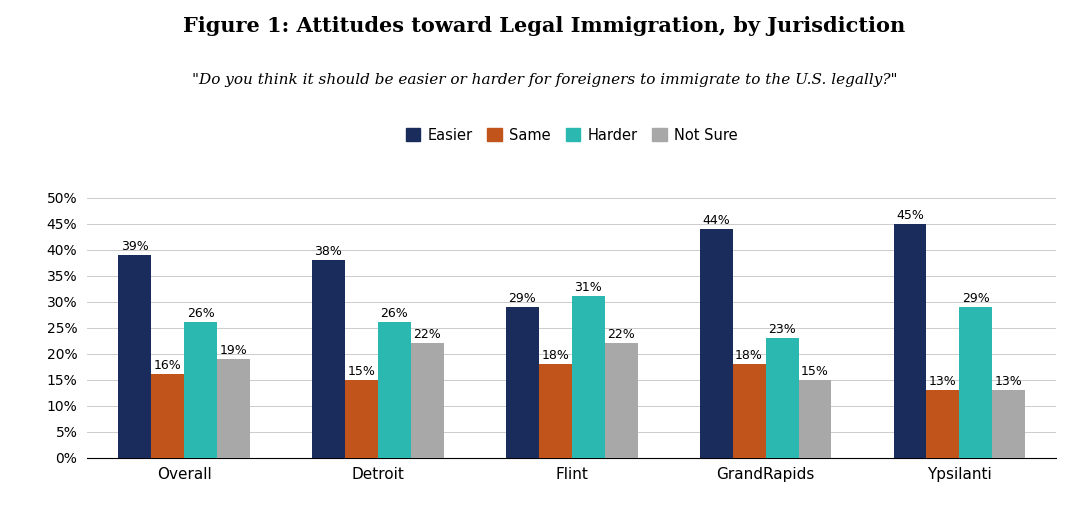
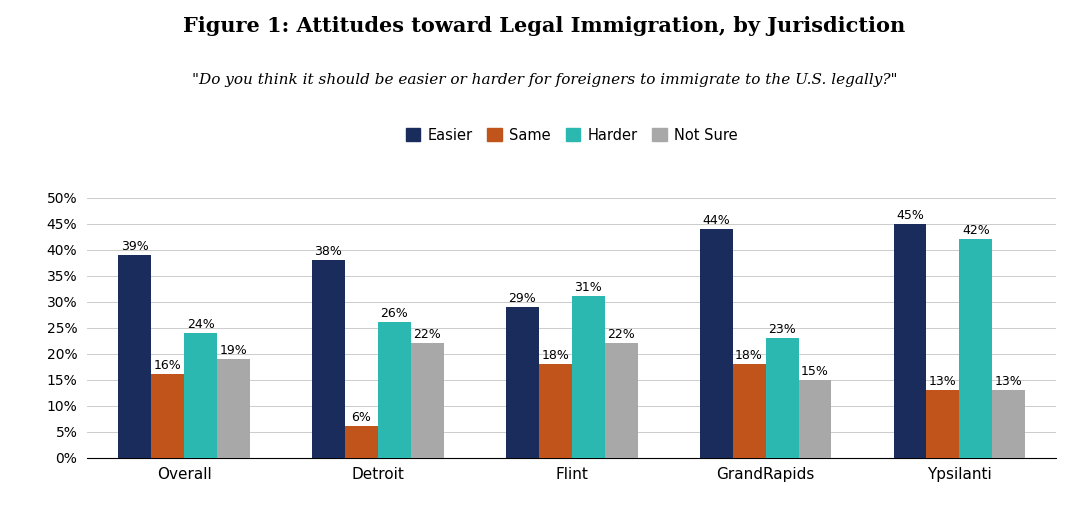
Harder/Overall: 26% -> 24%
Same/Detroit: 15% -> 6%
Harder/Ypsilanti: 29% -> 42%
